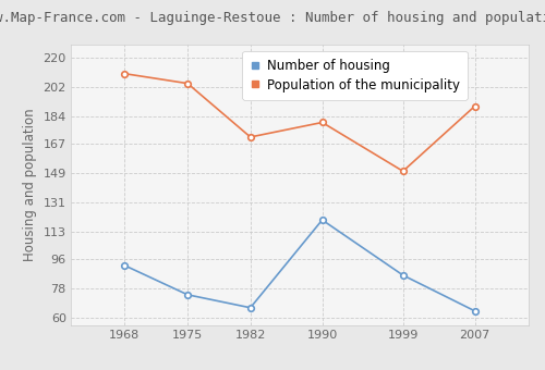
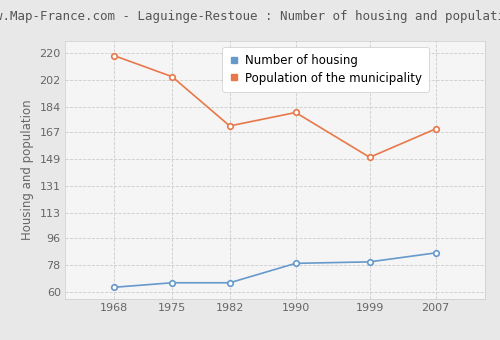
Number of housing/1968: 92 -> 63
Population of the municipality/1968: 210 -> 218
Number of housing/1975: 74 -> 66
Number of housing/1990: 120 -> 79
Number of housing/1999: 86 -> 80
Number of housing/2007: 64 -> 86
Population of the municipality/2007: 190 -> 169
